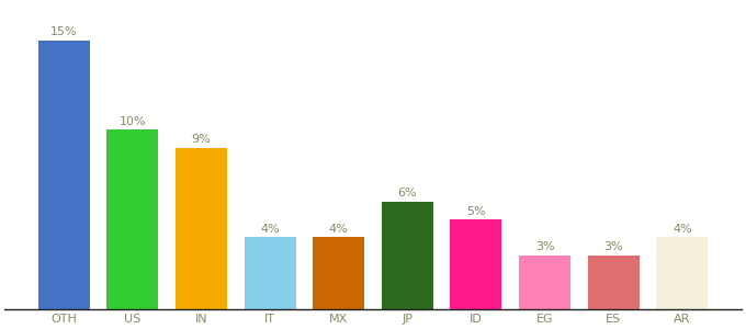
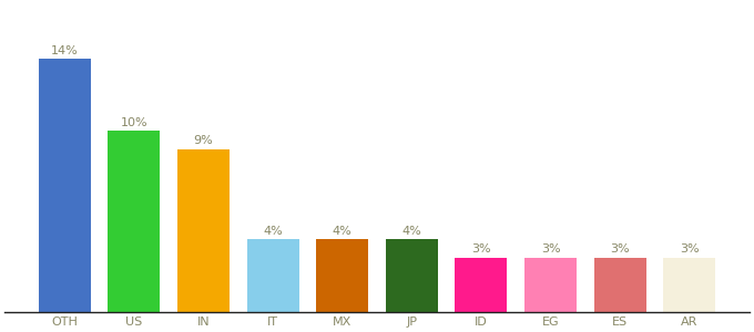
OTH: 15% -> 14%
JP: 6% -> 4%
ID: 5% -> 3%
AR: 4% -> 3%
